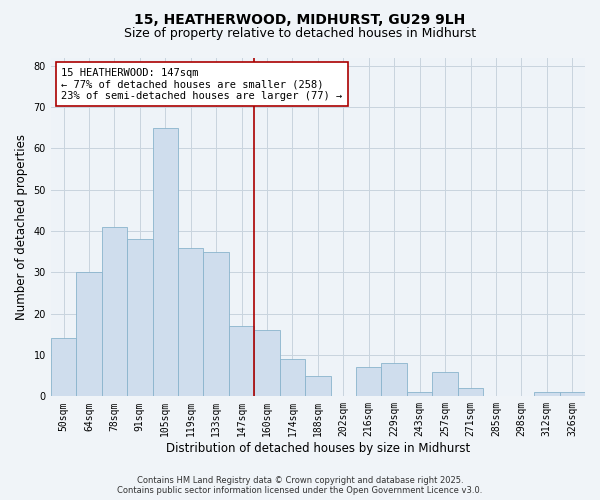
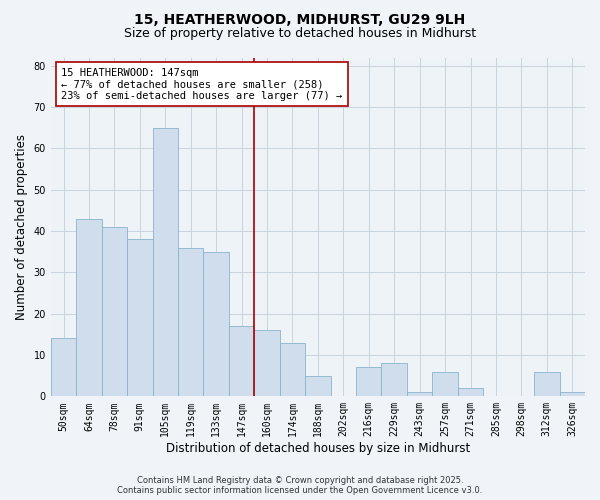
64sqm: 30 -> 43
174sqm: 9 -> 13
312sqm: 1 -> 6
